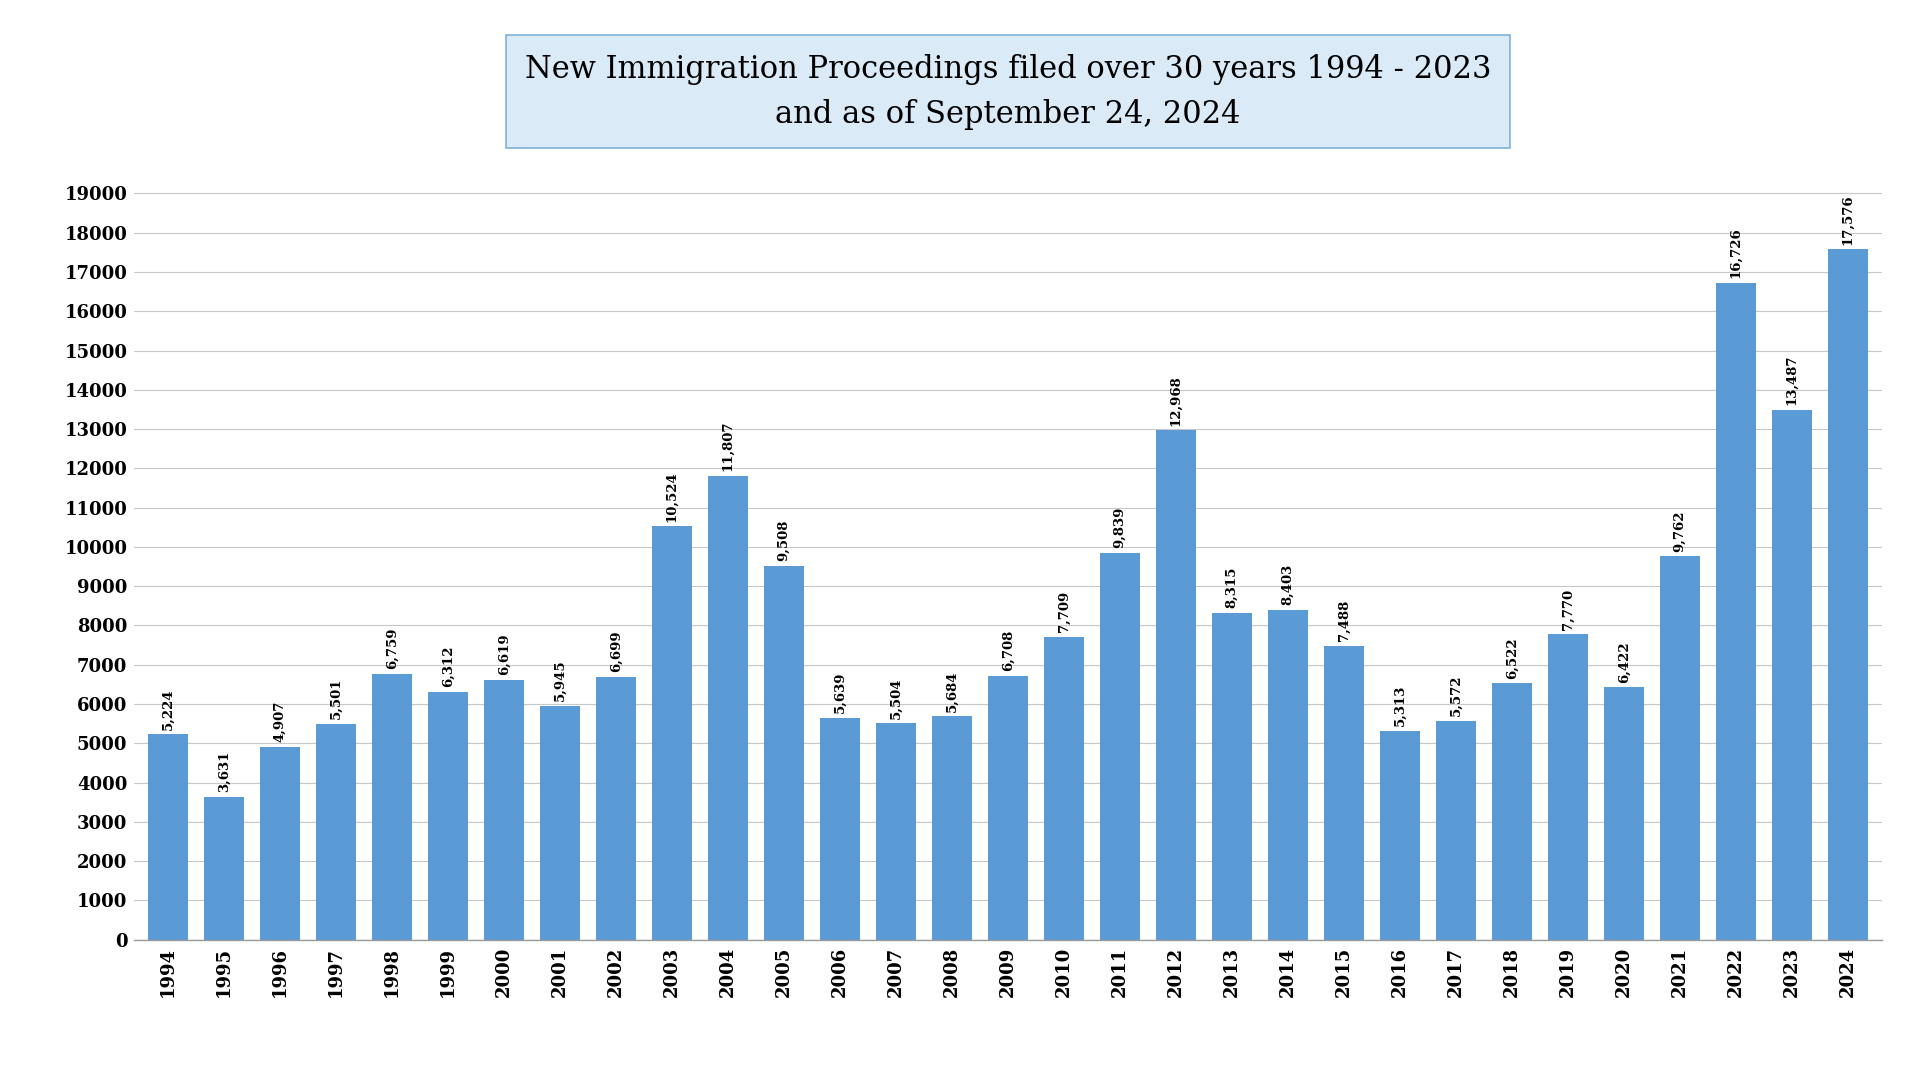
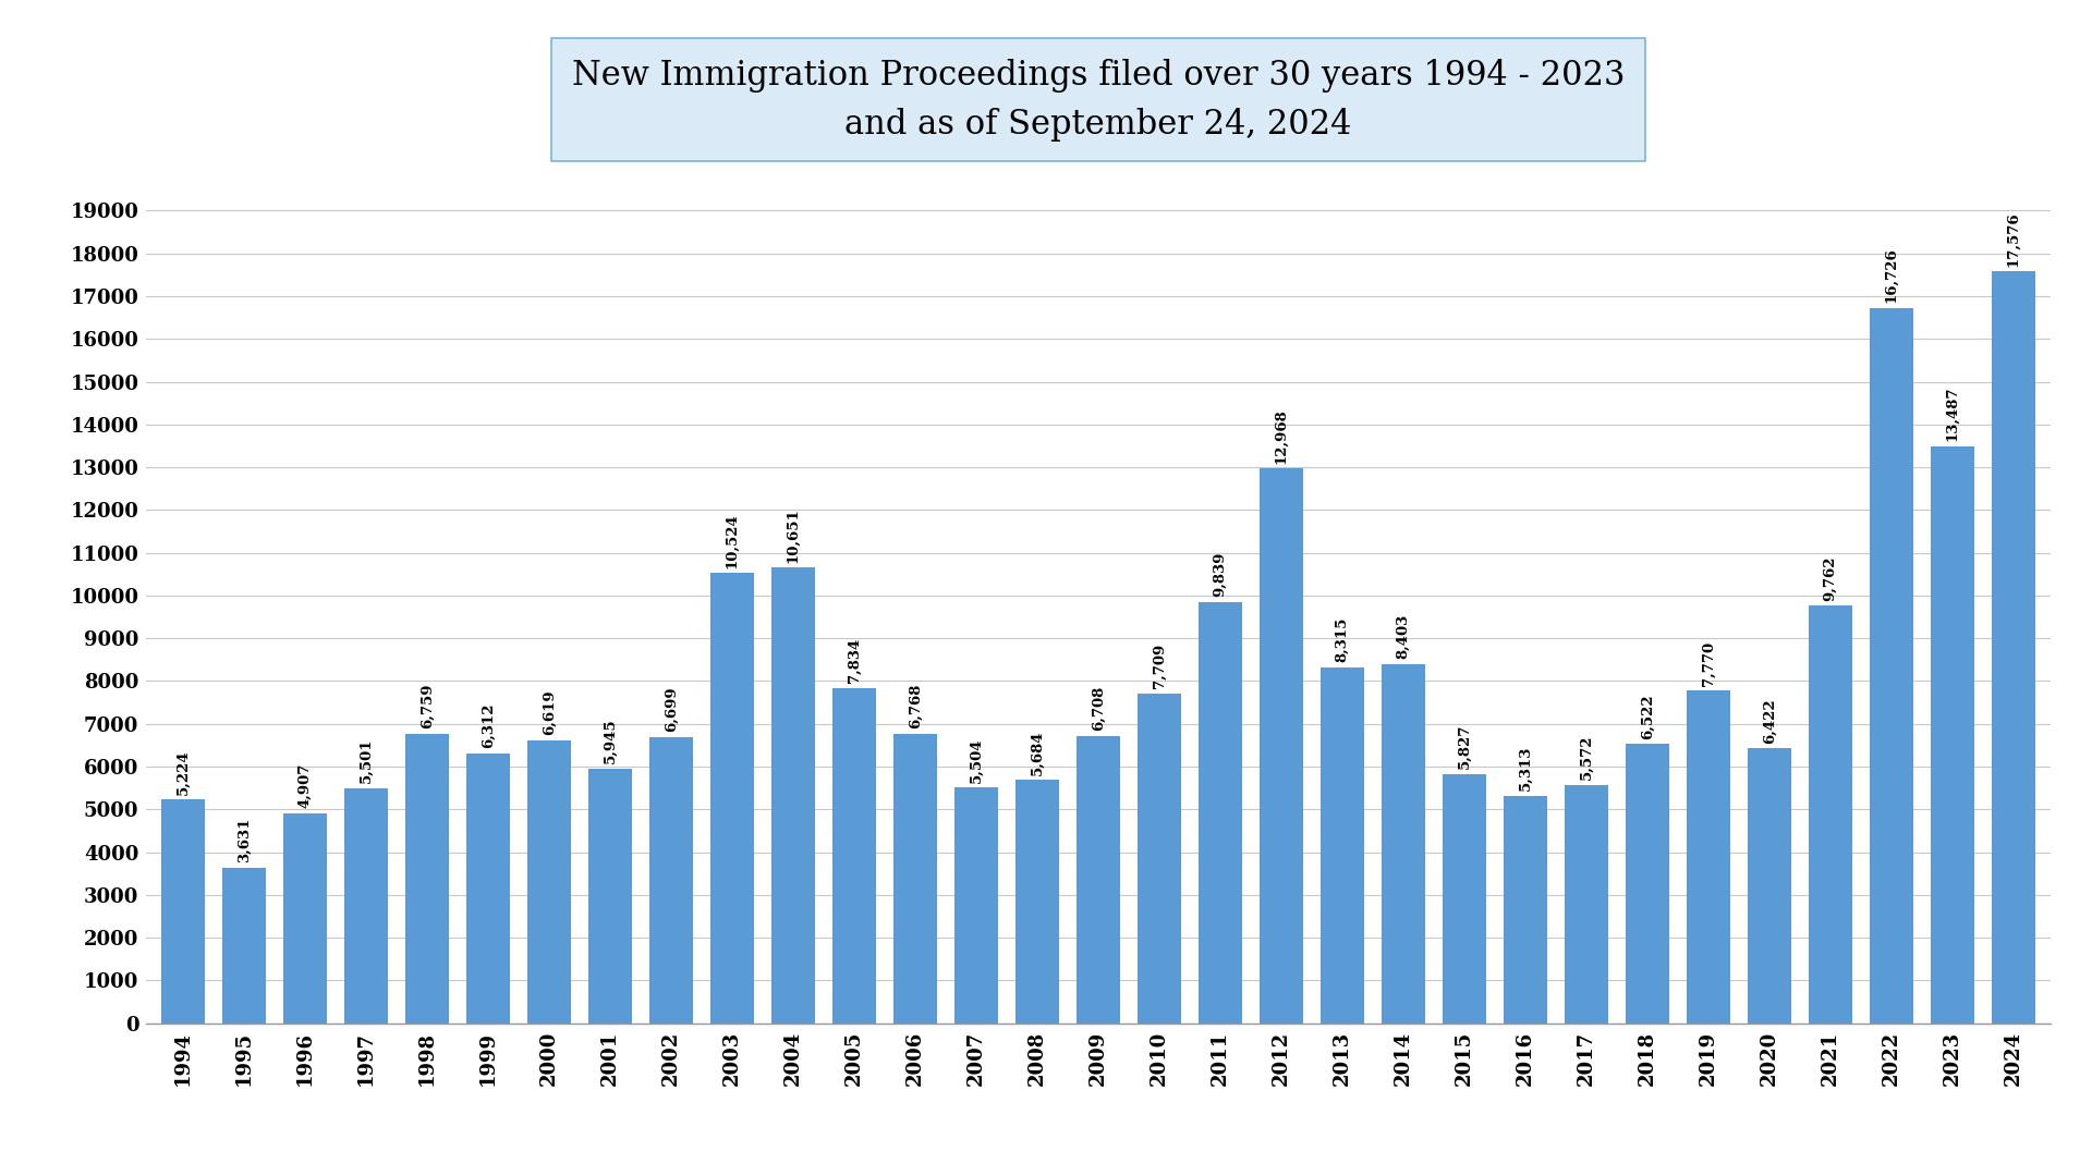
2004: 11,807 -> 10,651
2005: 9,508 -> 7,834
2006: 5,639 -> 6,768
2015: 7,488 -> 5,827
